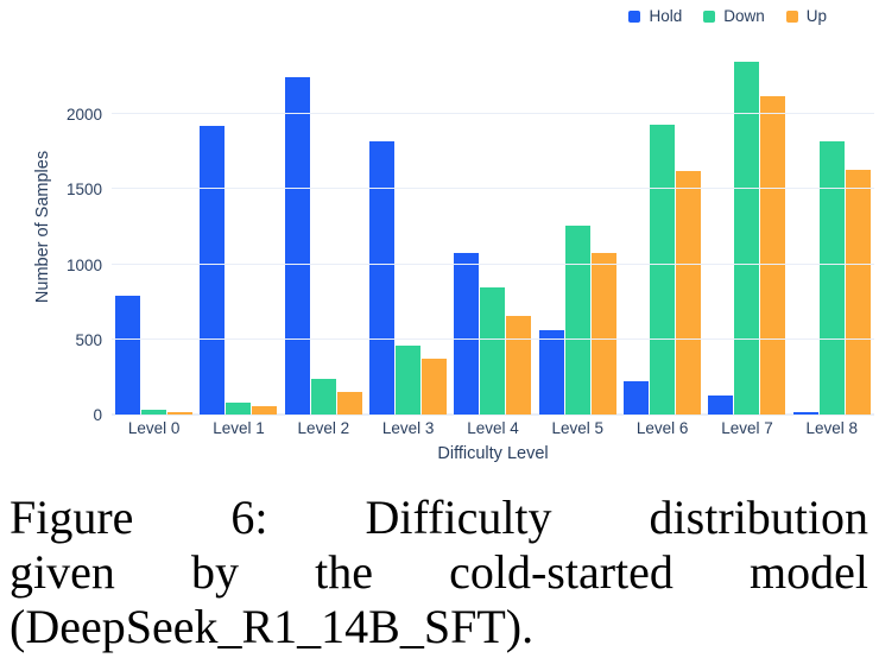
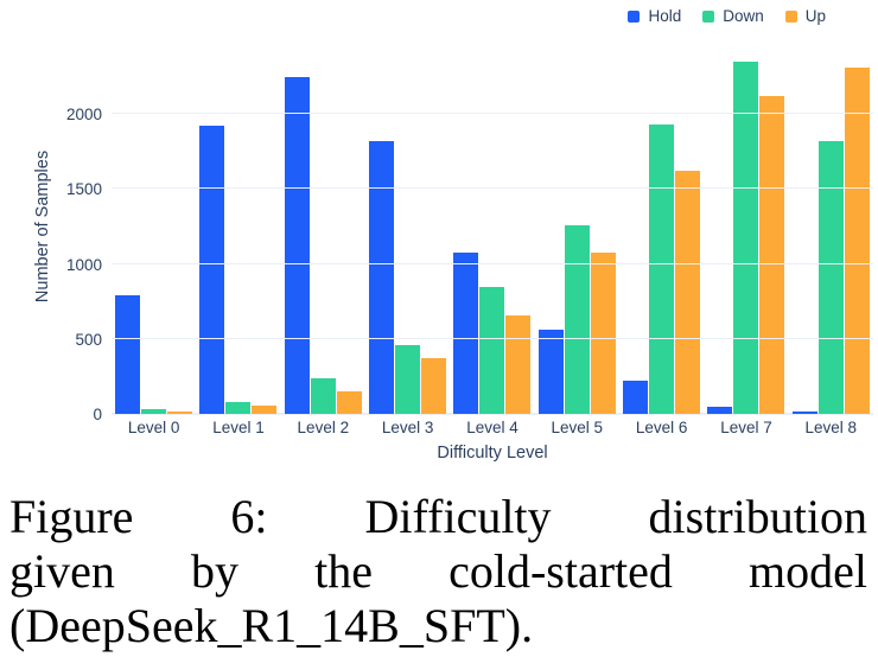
Hold/Level 7: 130 -> 40
Up/Level 8: 1630 -> 2310
